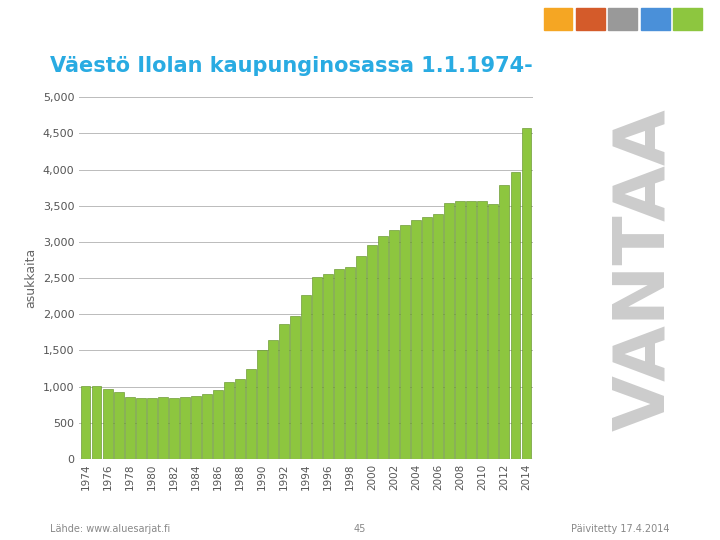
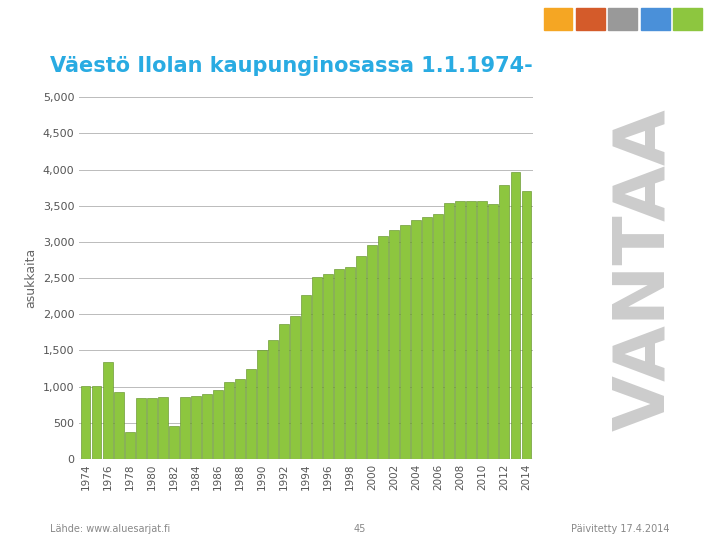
1976: 970 -> 1,340
1978: 860 -> 380
1982: 840 -> 460
2014: 4,580 -> 3,700
